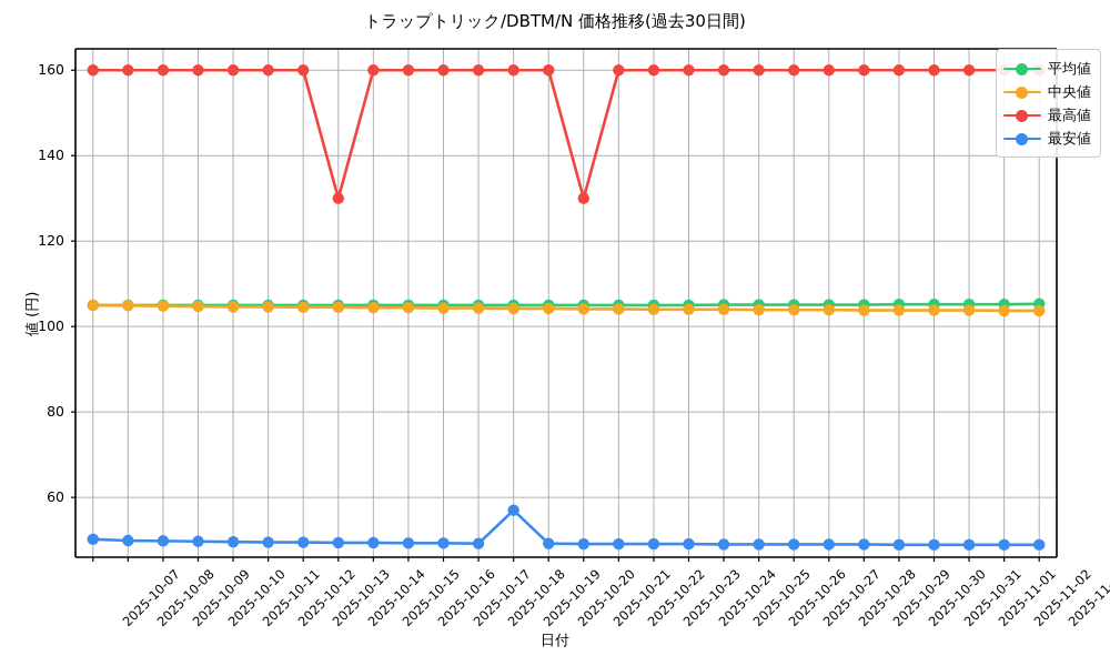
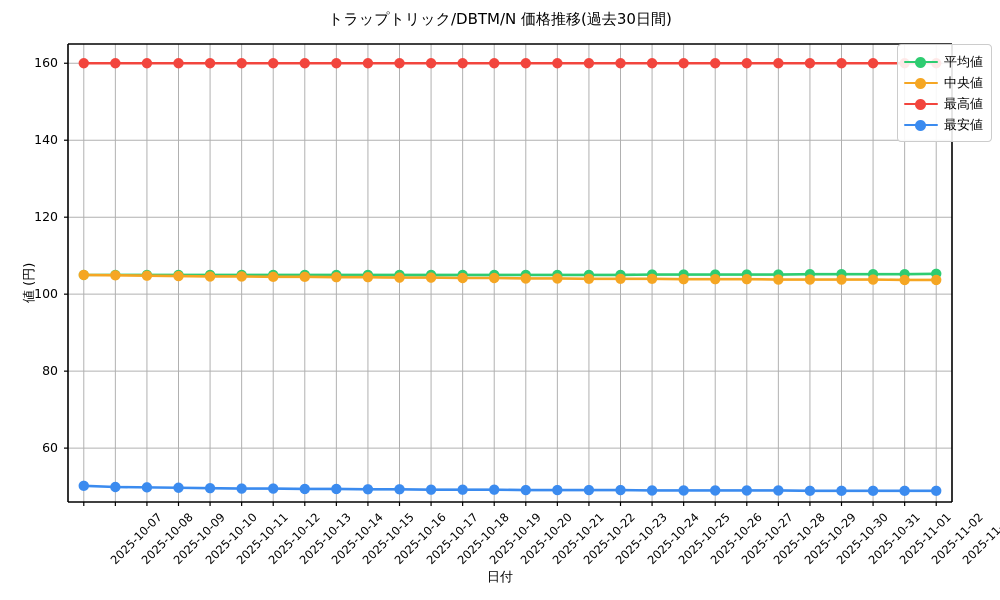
最高値/2025-10-14: 130 -> 160
最安値/2025-10-19: 57 -> 49
最高値/2025-10-21: 130 -> 160
